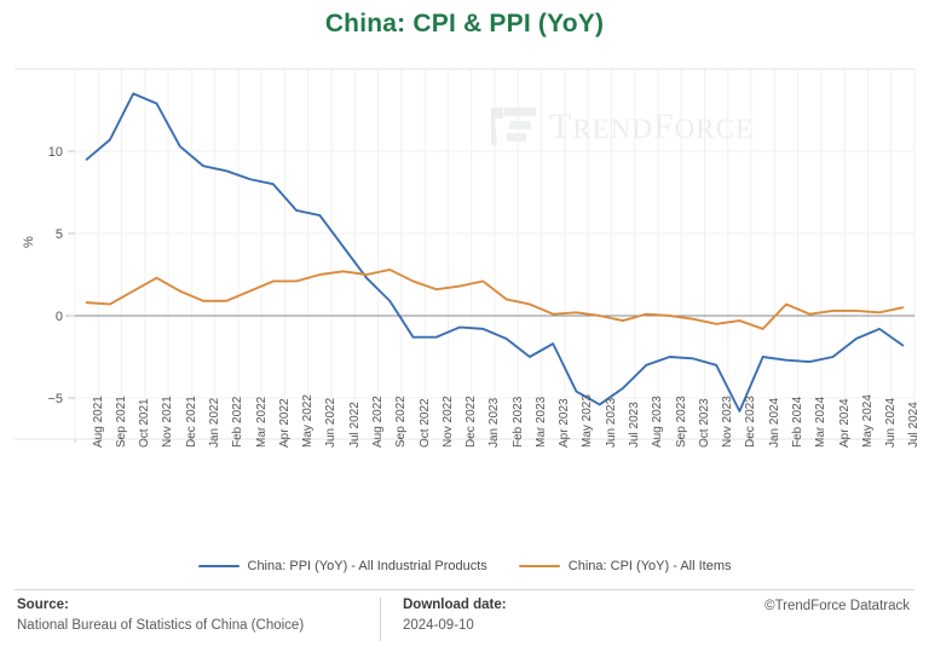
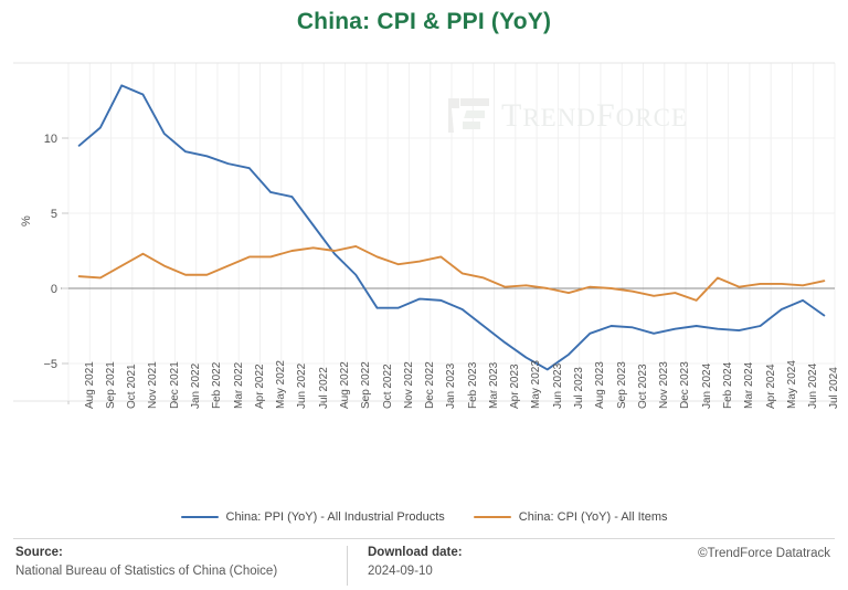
China: PPI (YoY) - All Industrial Products/Apr 2023: -1.7 -> -3.6
China: PPI (YoY) - All Industrial Products/Dec 2023: -5.8 -> -2.7
